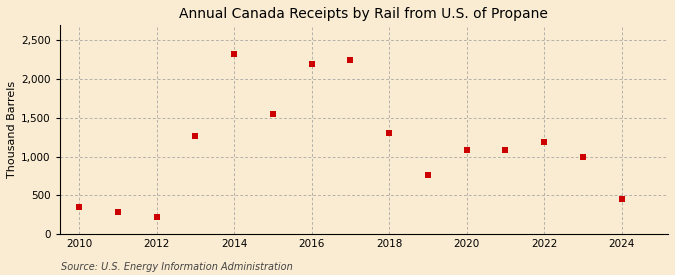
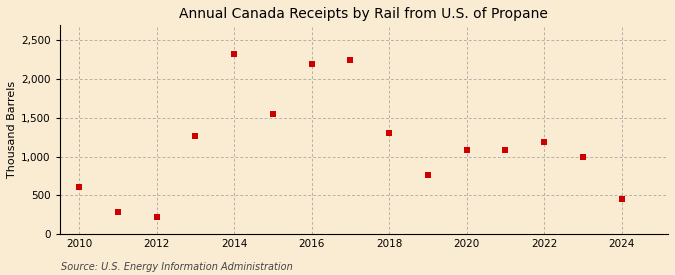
2010: 350 -> 600
